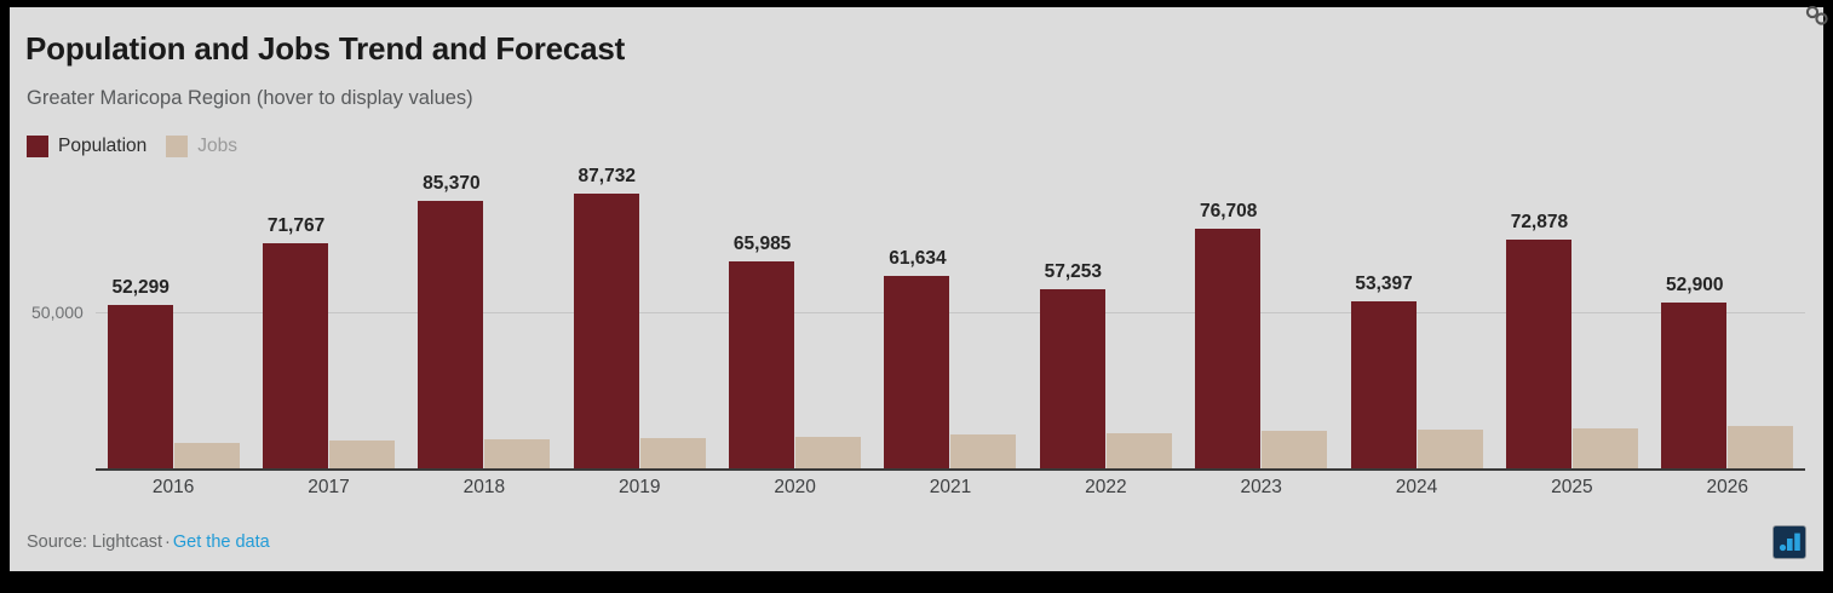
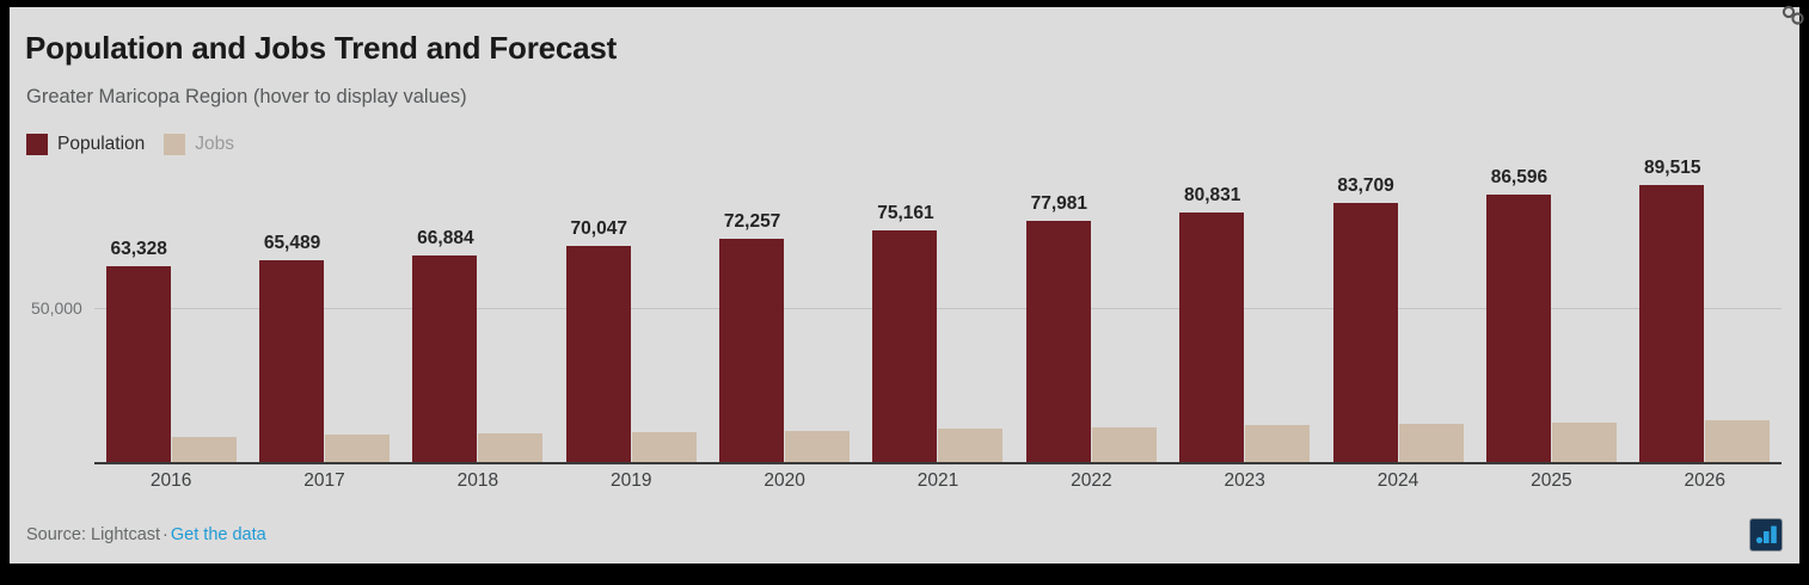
Population/2016: 52,299 -> 63,328
Population/2017: 71,767 -> 65,489
Population/2018: 85,370 -> 66,884
Population/2019: 87,732 -> 70,047
Population/2020: 65,985 -> 72,257
Population/2021: 61,634 -> 75,161
Population/2022: 57,253 -> 77,981
Population/2023: 76,708 -> 80,831
Population/2024: 53,397 -> 83,709
Population/2025: 72,878 -> 86,596
Population/2026: 52,900 -> 89,515
